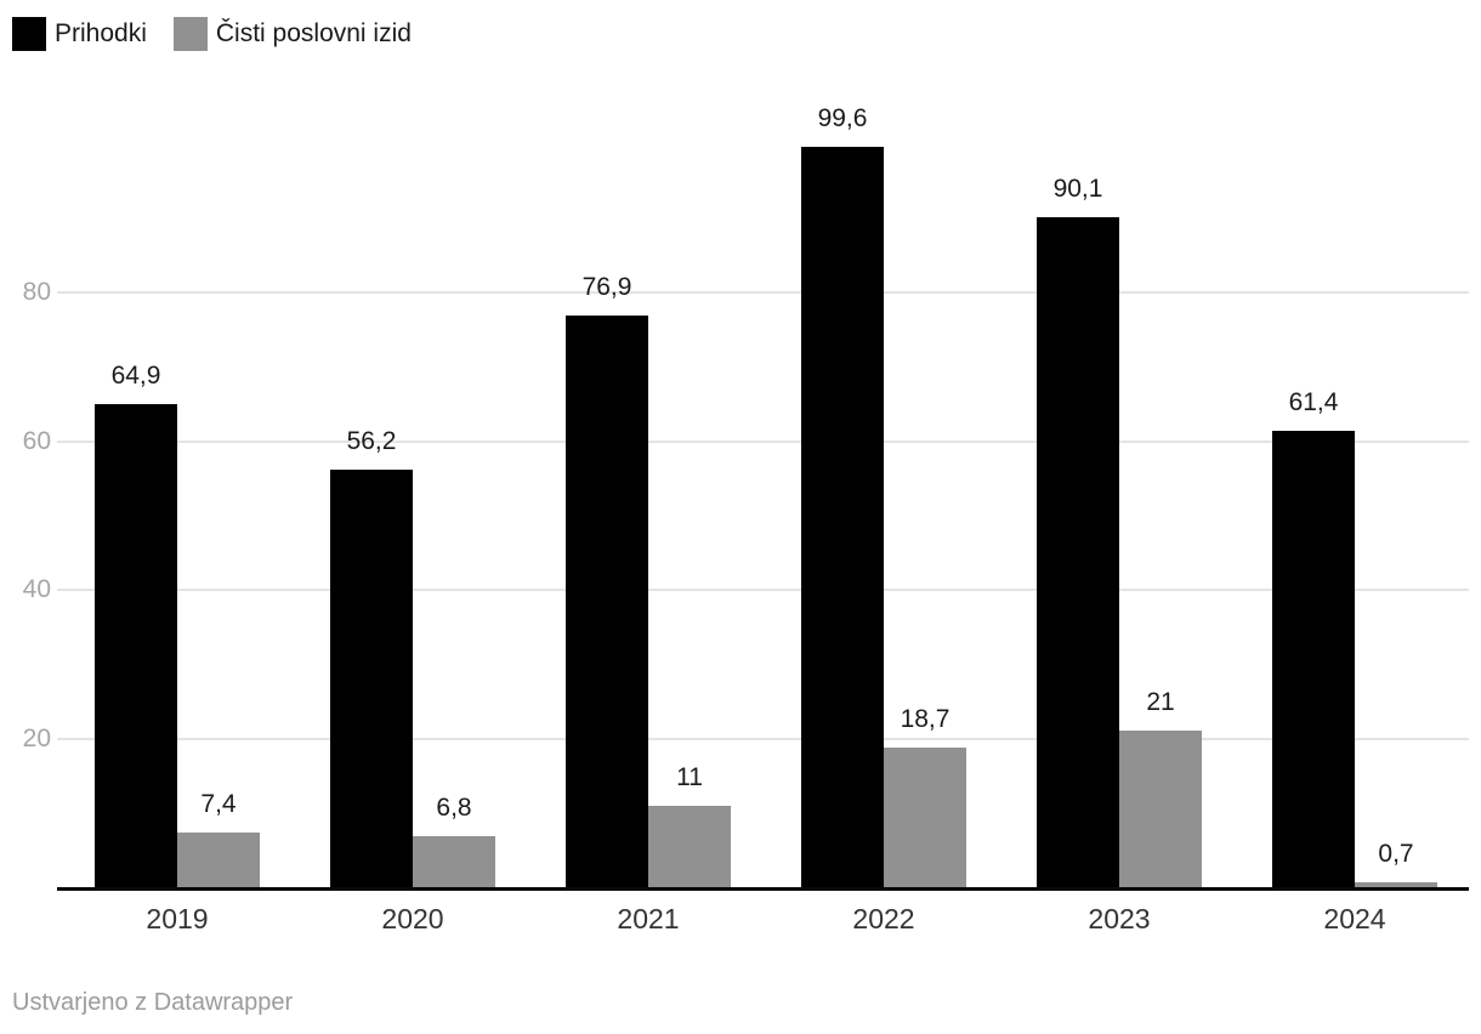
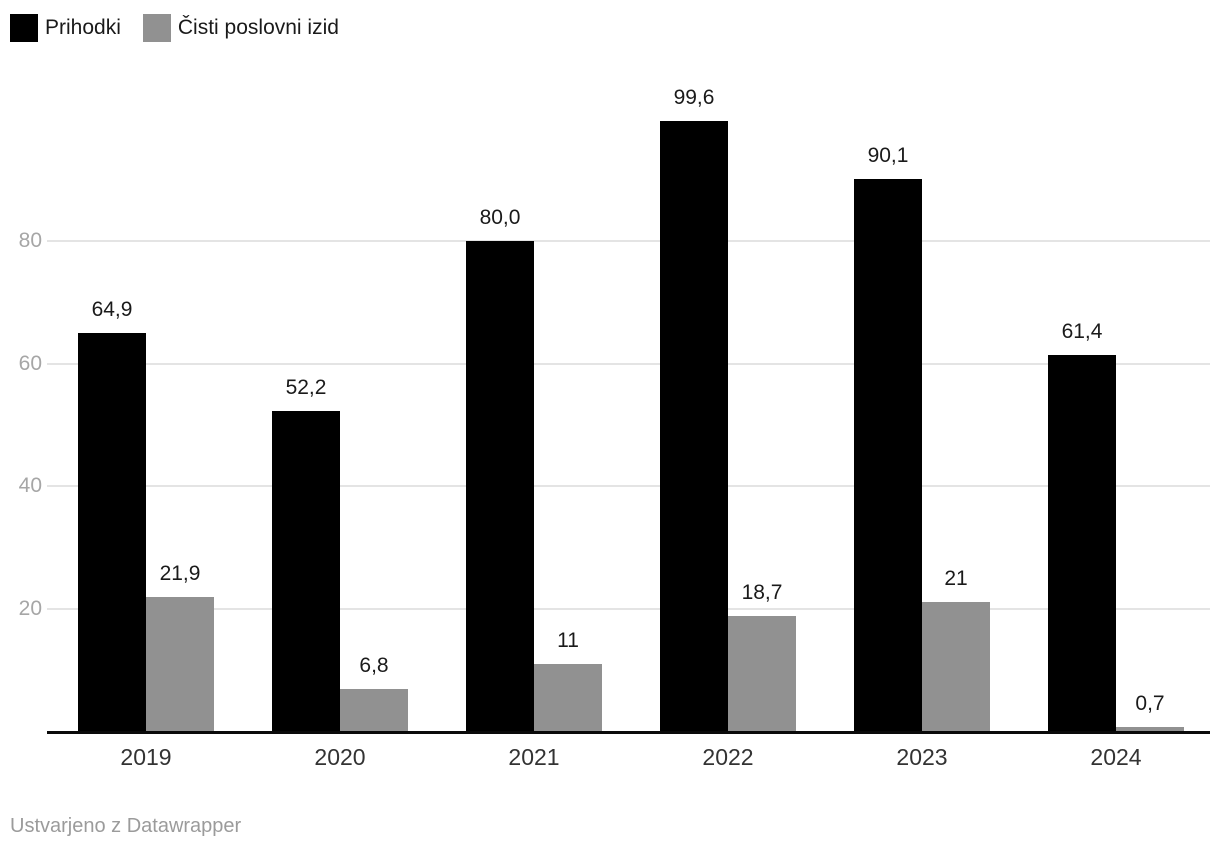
Čisti poslovni izid/2019: 7,4 -> 21,9
Prihodki/2020: 56,2 -> 52,2
Prihodki/2021: 76,9 -> 80,0
